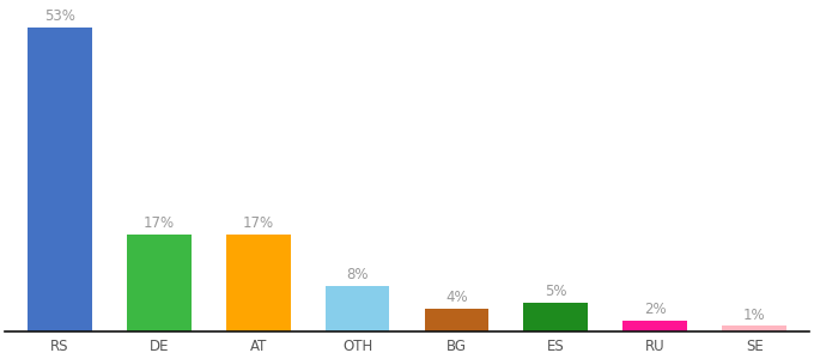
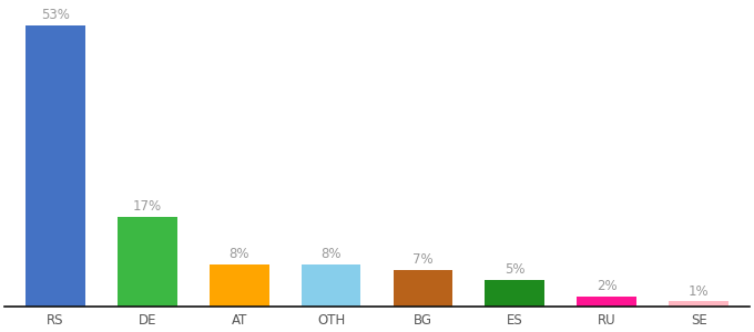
AT: 17% -> 8%
BG: 4% -> 7%
